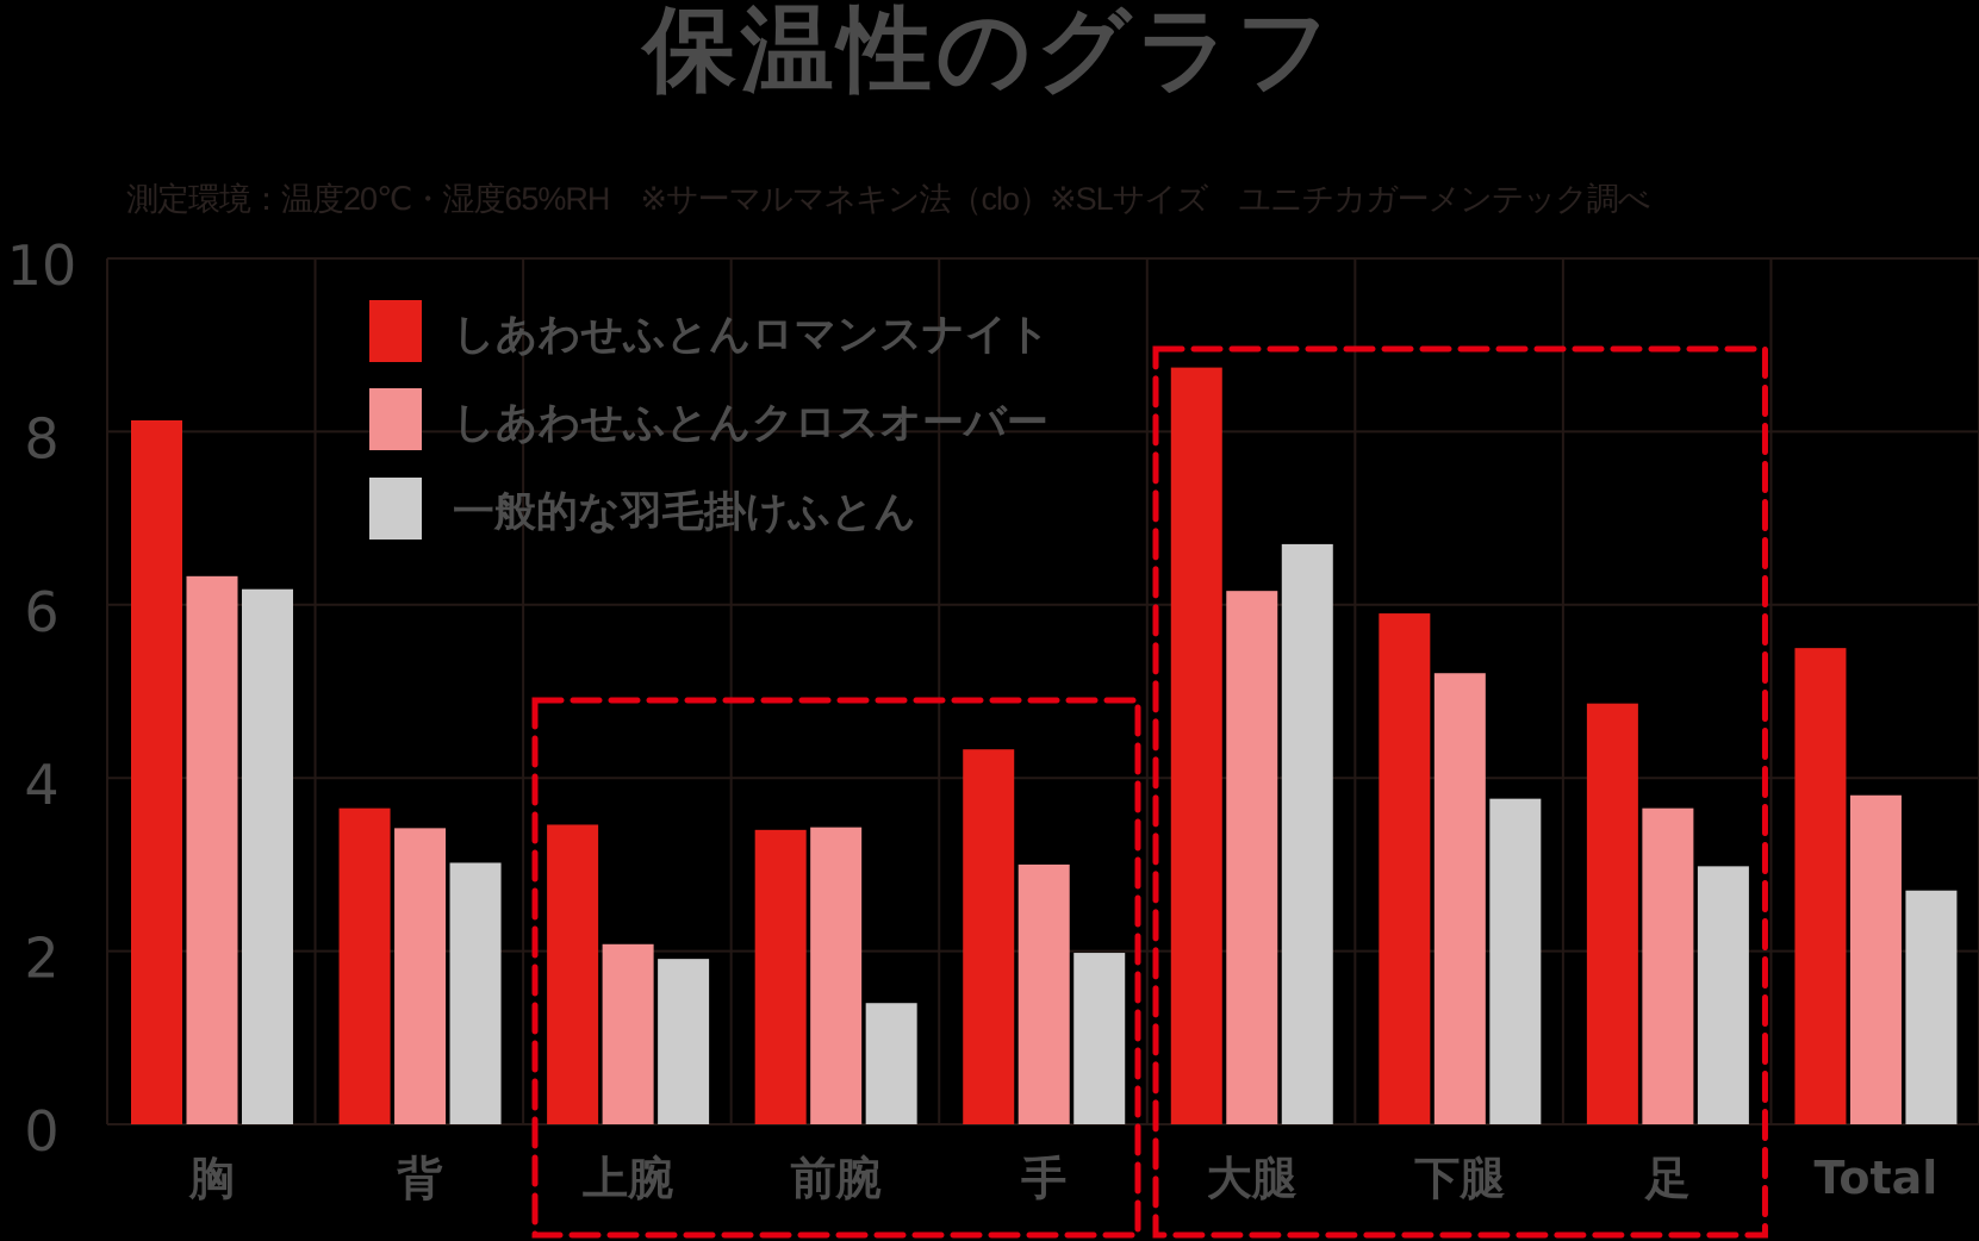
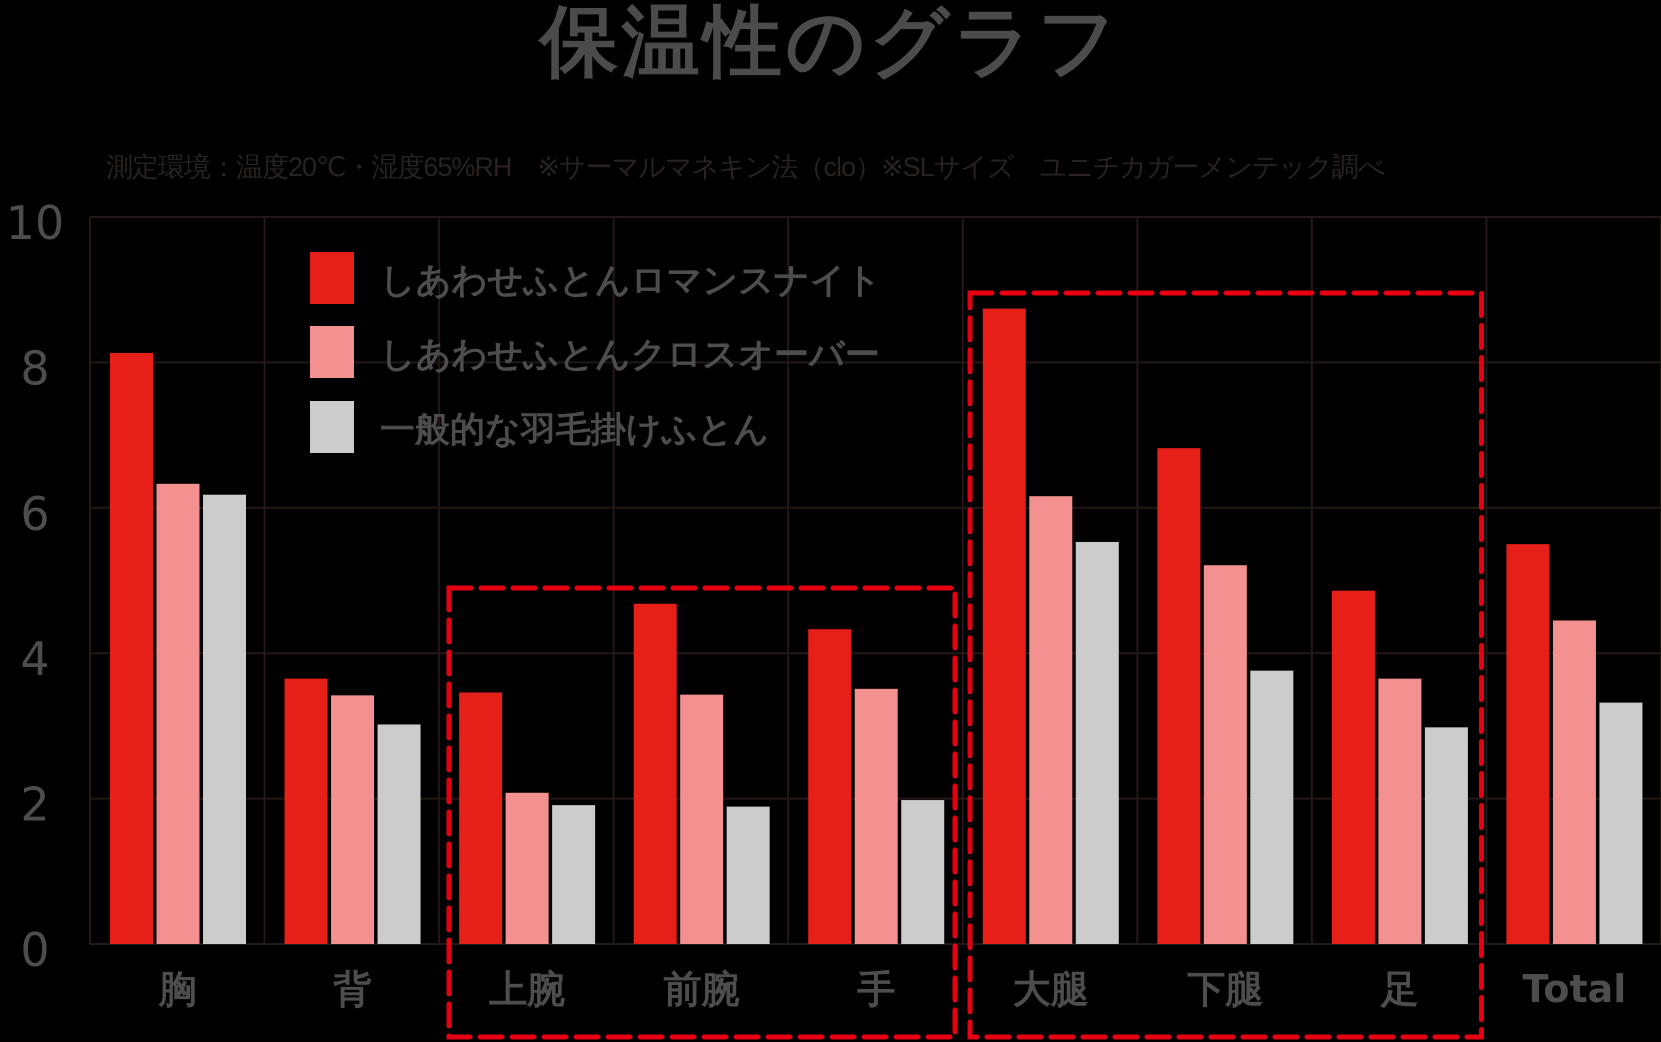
しあわせふとんロマンスナイト/前腕: 3.4 -> 4.7
一般的な羽毛掛けふとん/前腕: 1.4 -> 1.9
しあわせふとんクロスオーバー/手: 3.0 -> 3.5
一般的な羽毛掛けふとん/大腿: 6.7 -> 5.5
しあわせふとんロマンスナイト/下腿: 5.9 -> 6.8
しあわせふとんクロスオーバー/Total: 3.8 -> 4.5
一般的な羽毛掛けふとん/Total: 2.7 -> 3.3
